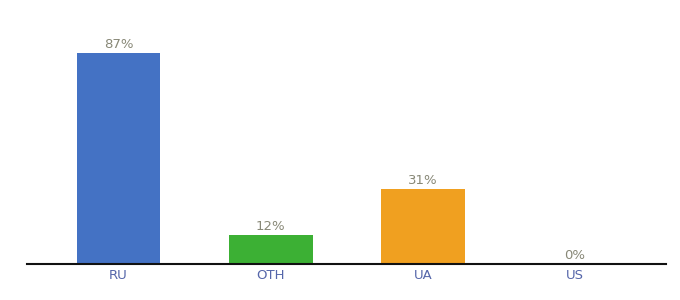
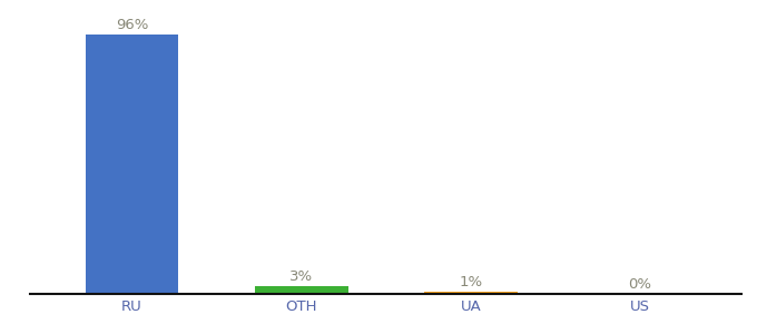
RU: 87% -> 96%
OTH: 12% -> 3%
UA: 31% -> 1%
